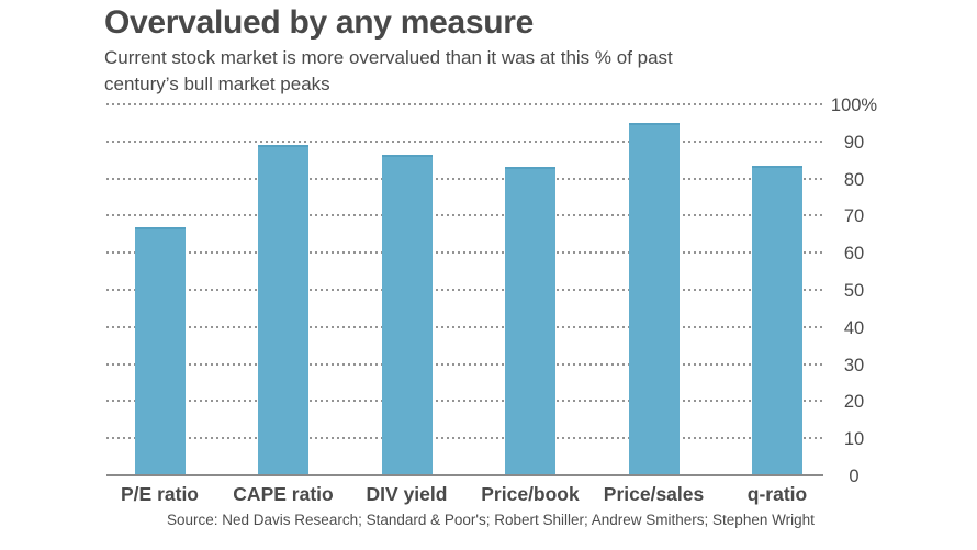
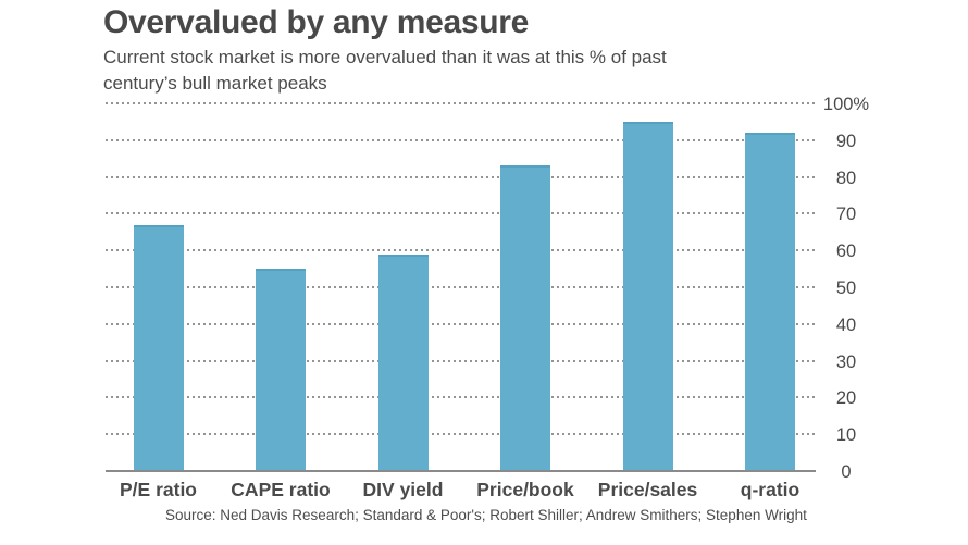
CAPE ratio: 89 -> 55
DIV yield: 86 -> 59
q-ratio: 84 -> 92
